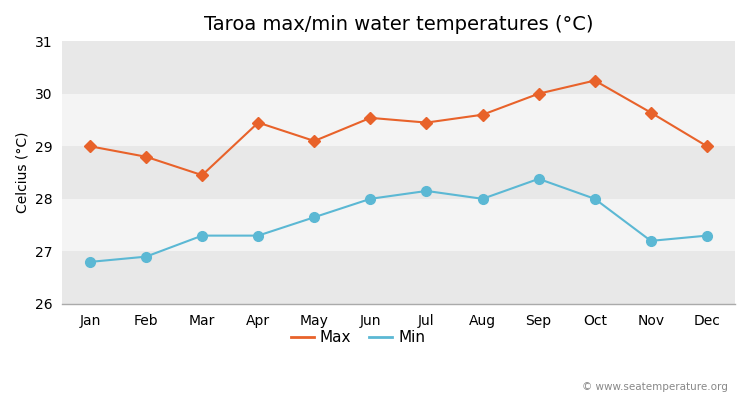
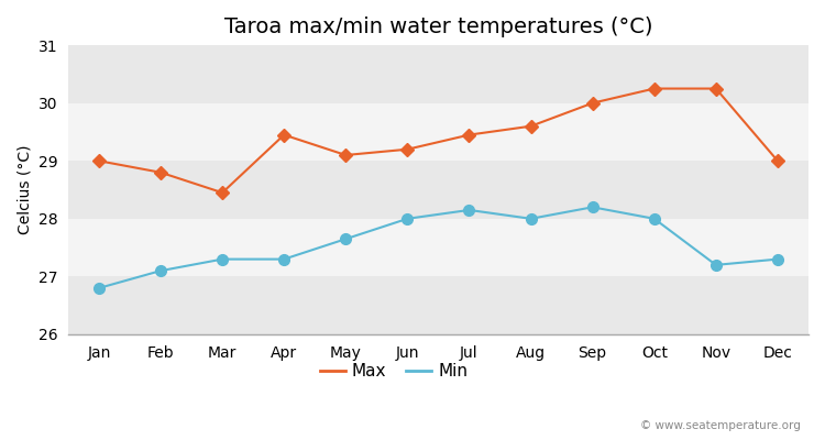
Min/Feb: 26.90 -> 27.10
Max/Jun: 29.54 -> 29.20
Min/Sep: 28.38 -> 28.20
Max/Nov: 29.64 -> 30.25
